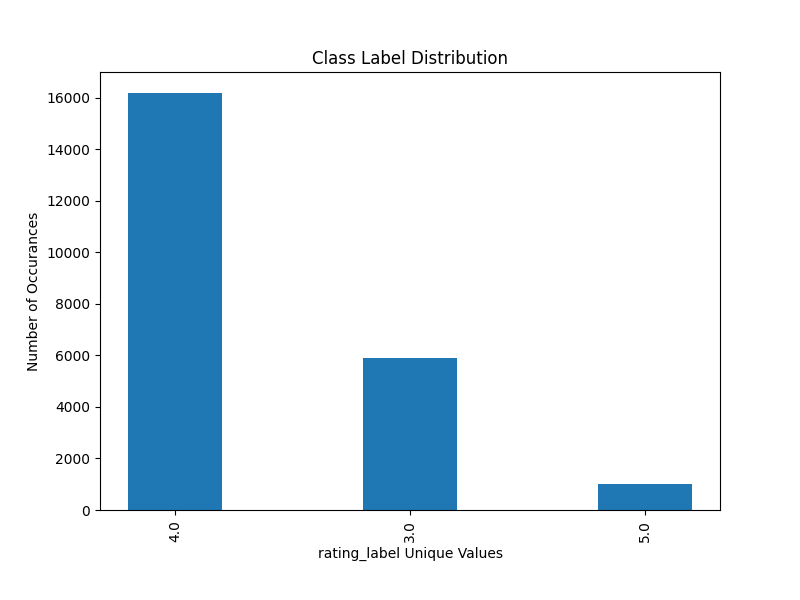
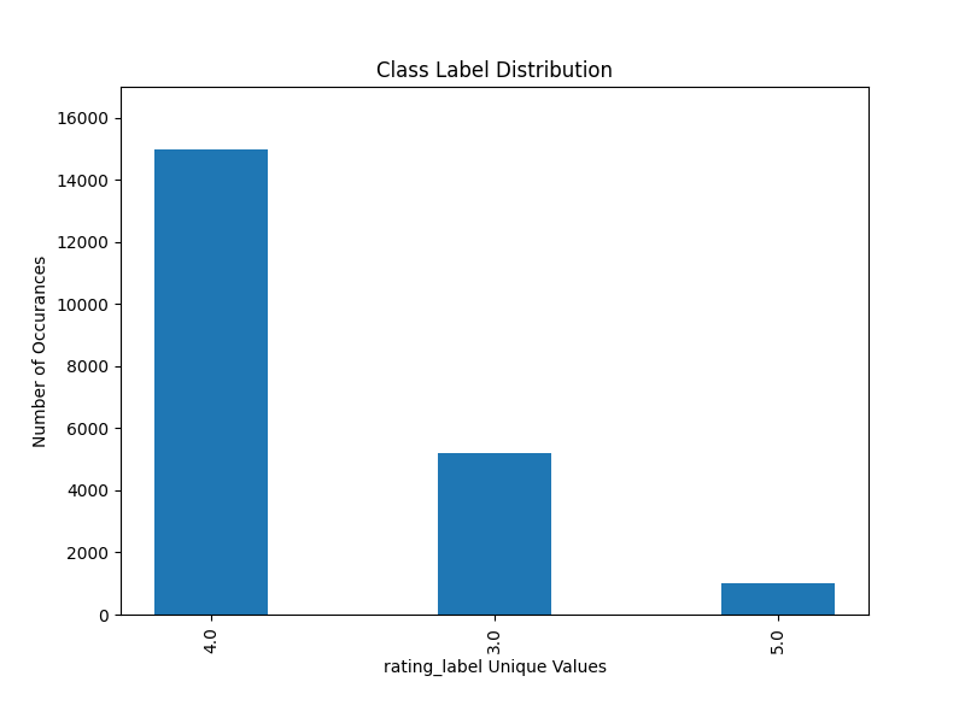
4.0: 16200 -> 15000
3.0: 5900 -> 5200
